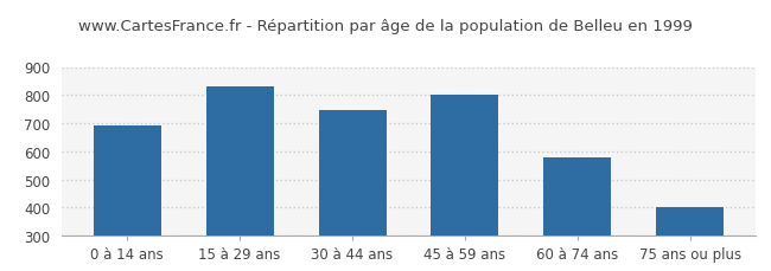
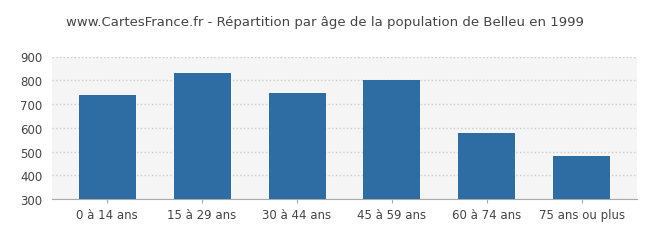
0 à 14 ans: 693 -> 740
75 ans ou plus: 403 -> 480
